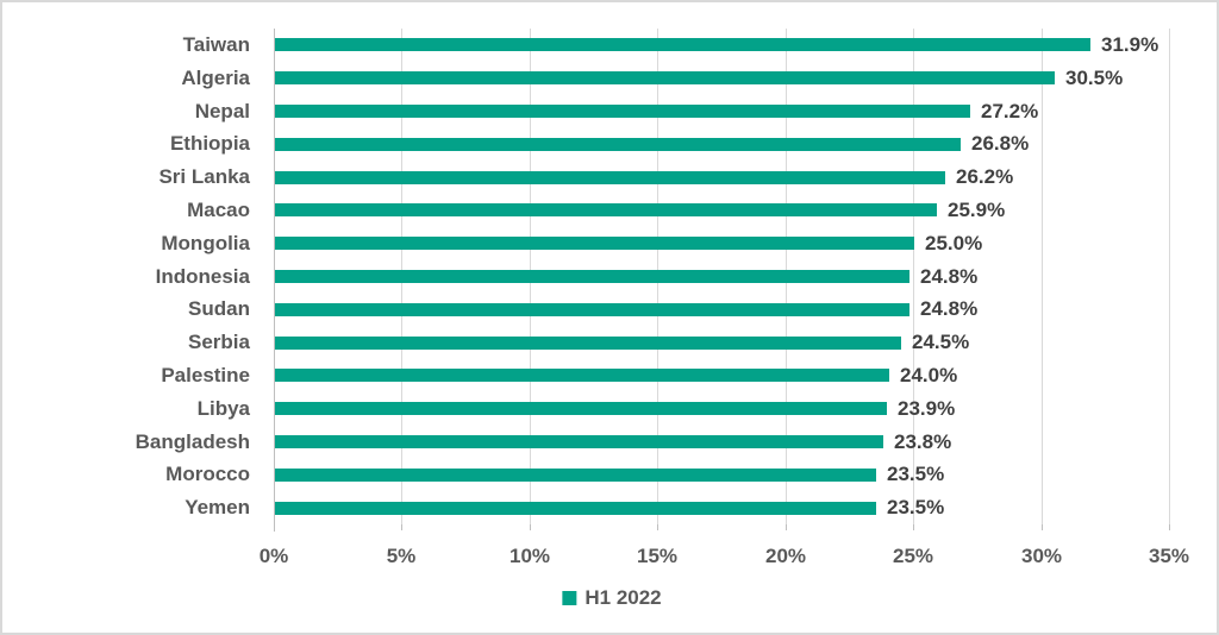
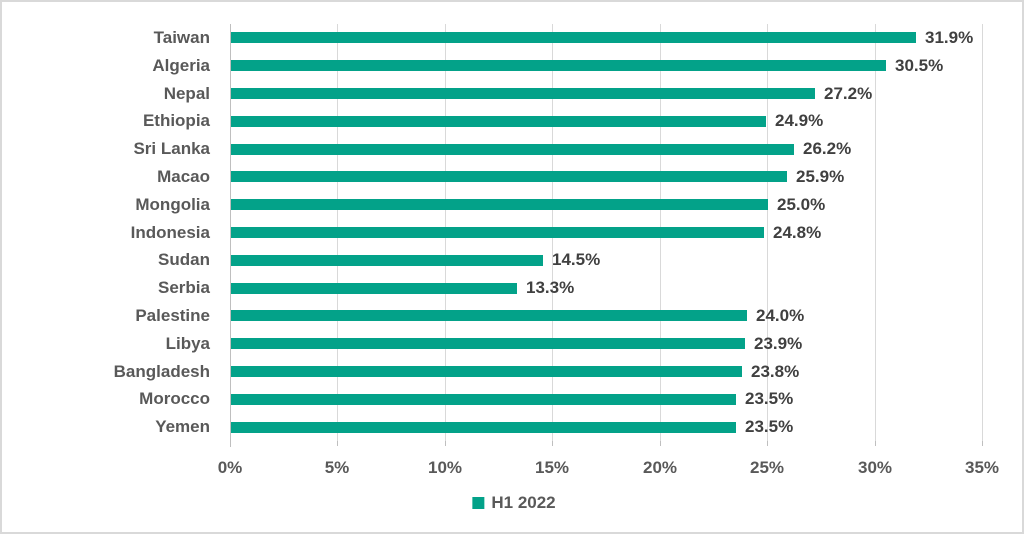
Ethiopia: 26.8% -> 24.9%
Sudan: 24.8% -> 14.5%
Serbia: 24.5% -> 13.3%
